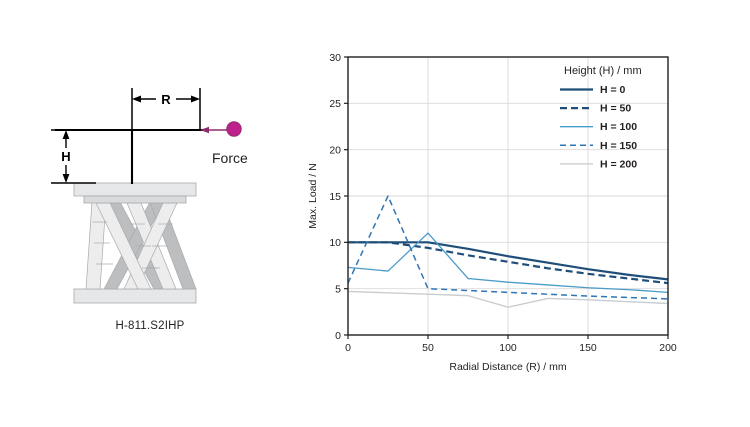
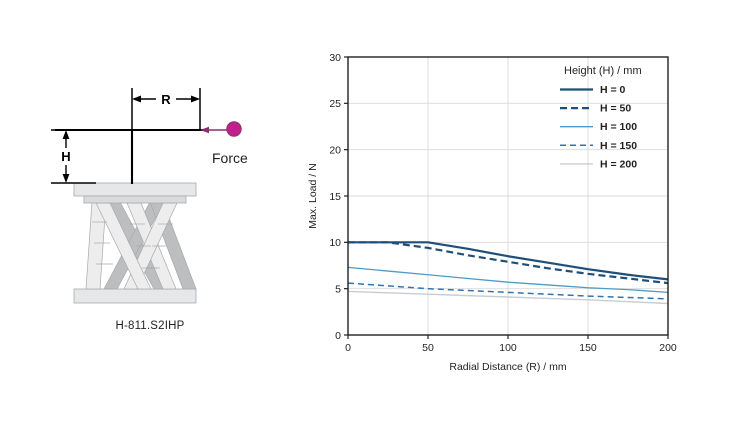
H = 150/25: 15 -> 5
H = 100/50: 11 -> 6
H = 200/100: 3 -> 4
